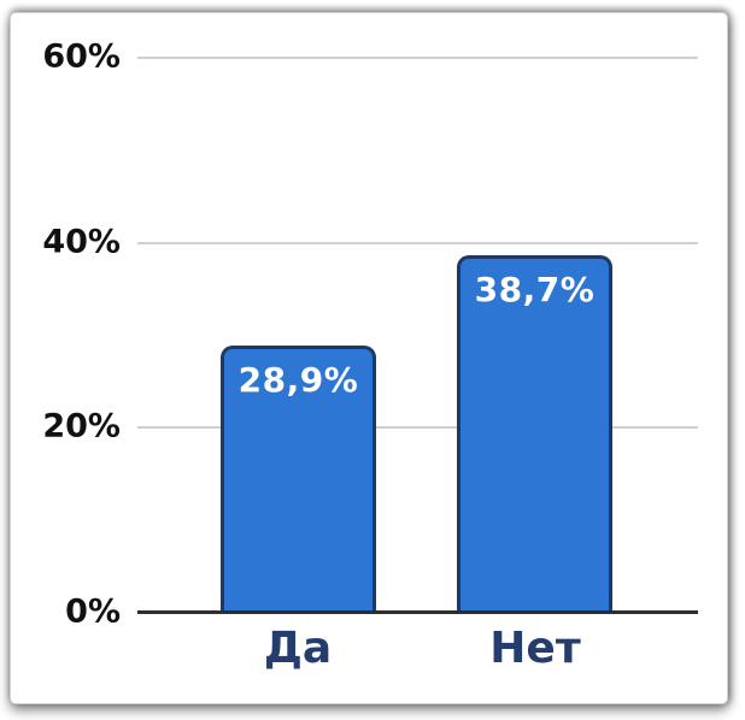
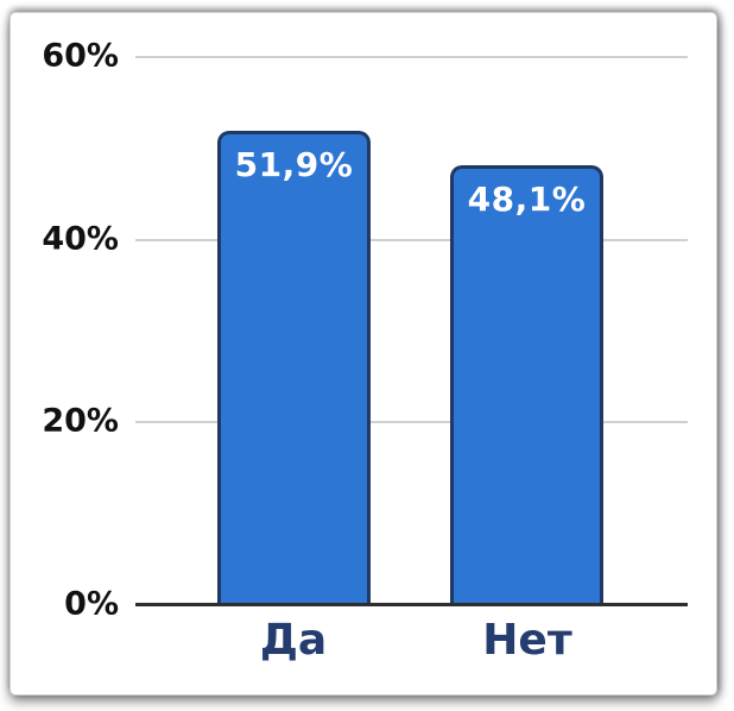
Да: 28,9% -> 51,9%
Нет: 38,7% -> 48,1%
